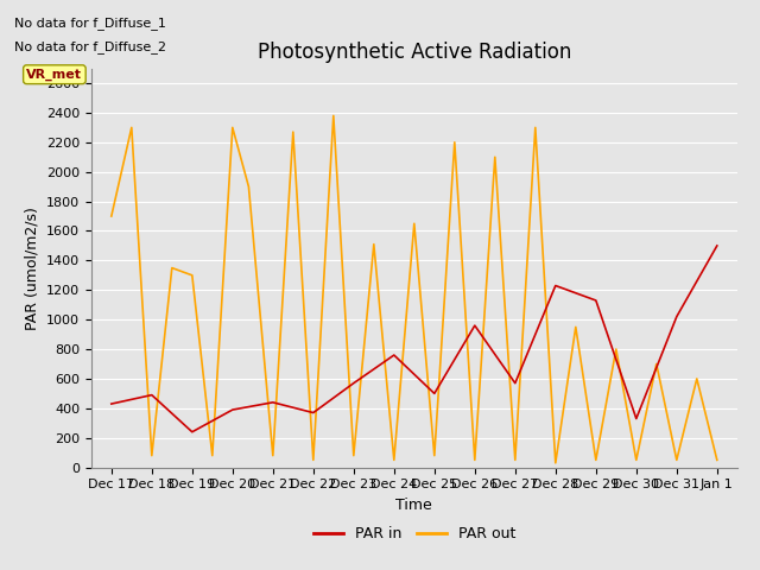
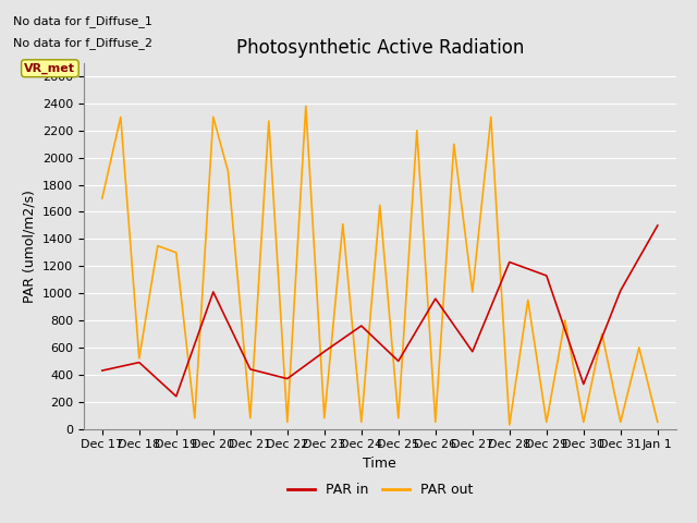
PAR out/Dec 18: 80 -> 520
PAR in/Dec 20: 390 -> 1010
PAR out/Dec 27: 50 -> 1010
